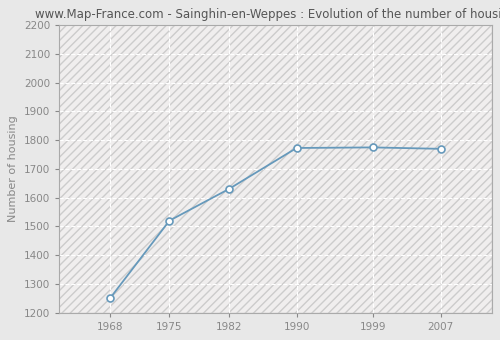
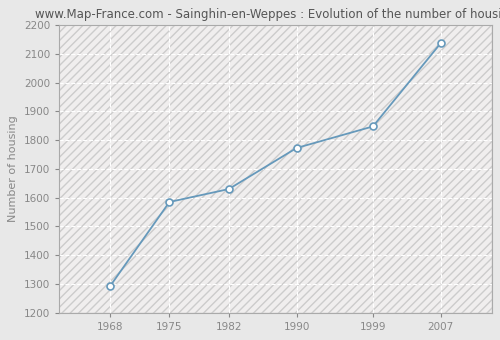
1968: 1250 -> 1292
1975: 1520 -> 1585
1999: 1775 -> 1848
2007: 1770 -> 2138
